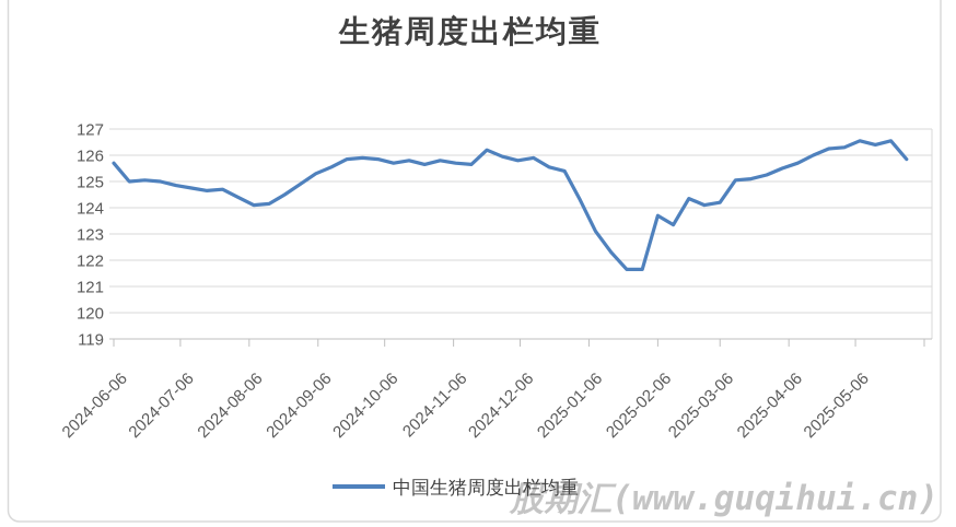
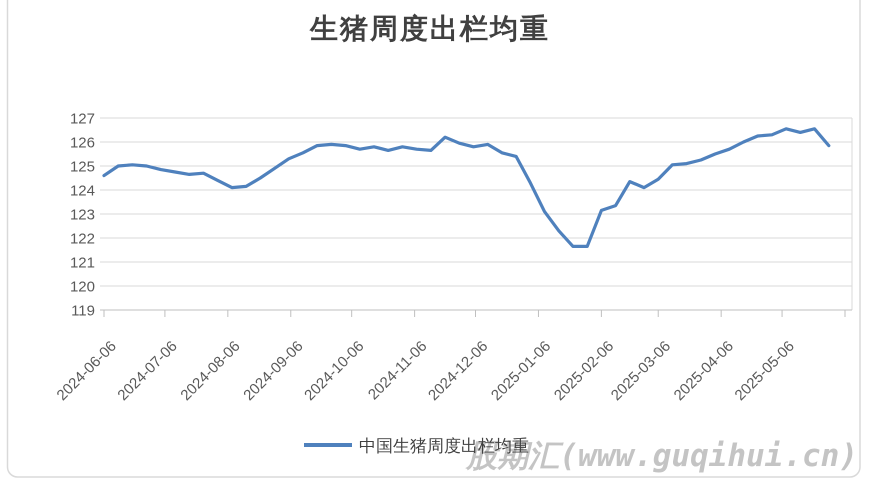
2024-06-06: 125.7 -> 124.6
2025-02-06: 123.7 -> 123.2
2025-03-06: 124.2 -> 124.5
